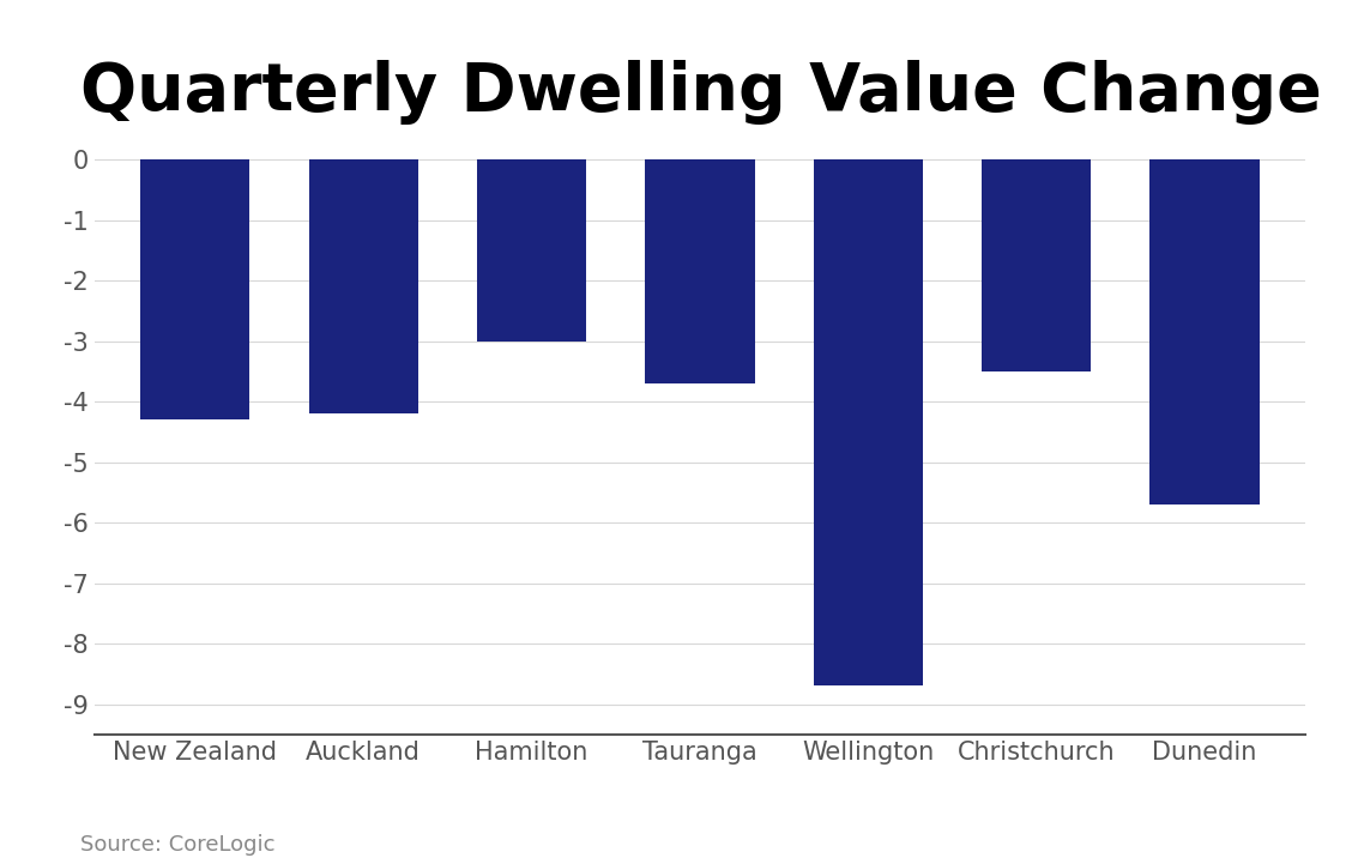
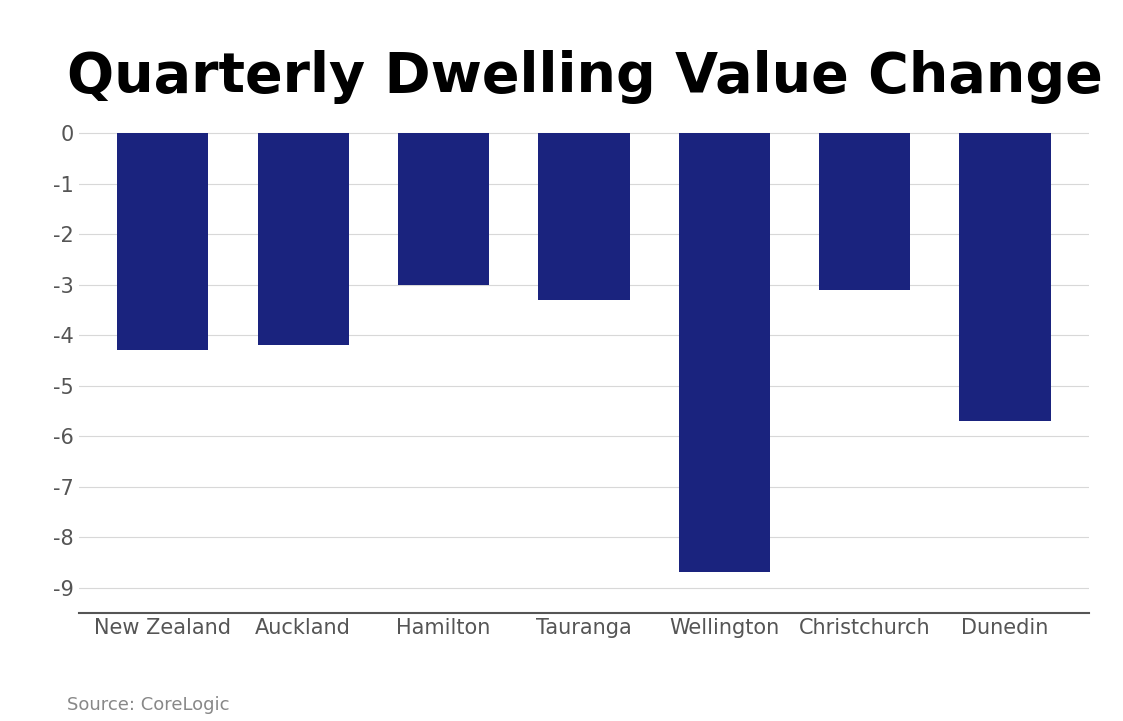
Tauranga: -3.7 -> -3.3
Christchurch: -3.5 -> -3.1
